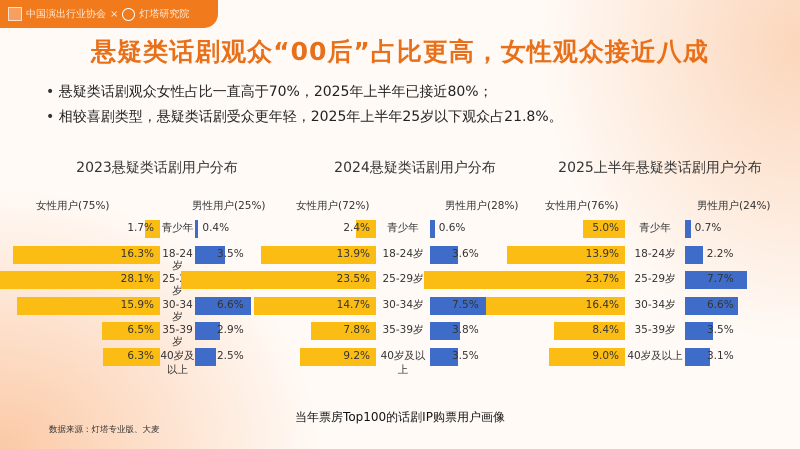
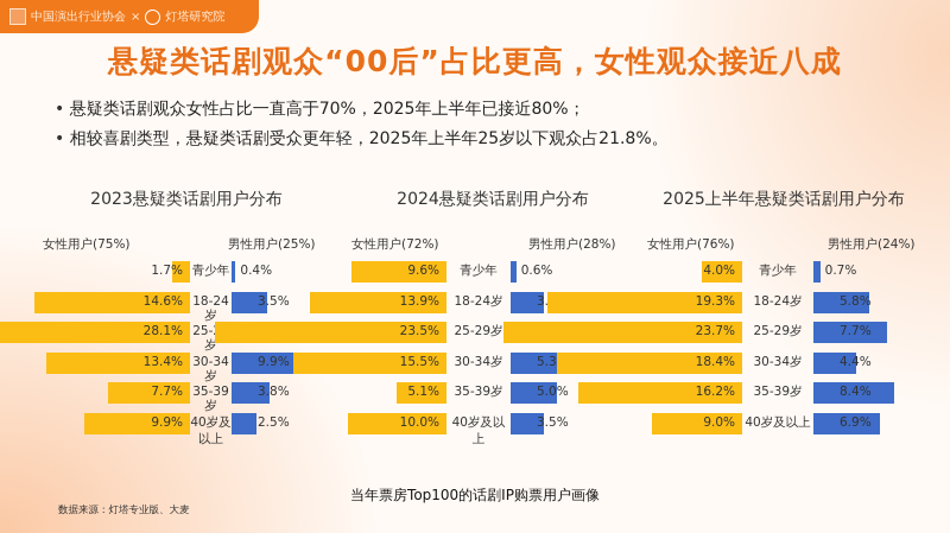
2023悬疑类话剧用户分布/女性用户(75%)/18-24岁: 16.3% -> 14.6%
2023悬疑类话剧用户分布/男性用户(25%)/25-29岁: 9.2% -> 15.8%
2023悬疑类话剧用户分布/女性用户(75%)/30-34岁: 15.9% -> 13.4%
2023悬疑类话剧用户分布/男性用户(25%)/30-34岁: 6.6% -> 9.9%
2023悬疑类话剧用户分布/女性用户(75%)/35-39岁: 6.5% -> 7.7%
2023悬疑类话剧用户分布/男性用户(25%)/35-39岁: 2.9% -> 3.8%
2023悬疑类话剧用户分布/女性用户(75%)/40岁及以上: 6.3% -> 9.9%
2024悬疑类话剧用户分布/女性用户(72%)/青少年: 2.4% -> 9.6%
2024悬疑类话剧用户分布/女性用户(72%)/30-34岁: 14.7% -> 15.5%
2024悬疑类话剧用户分布/男性用户(28%)/30-34岁: 7.5% -> 5.3%
2024悬疑类话剧用户分布/女性用户(72%)/35-39岁: 7.8% -> 5.1%
2024悬疑类话剧用户分布/男性用户(28%)/35-39岁: 3.8% -> 5.0%
2024悬疑类话剧用户分布/女性用户(72%)/40岁及以上: 9.2% -> 10.0%
2025上半年悬疑类话剧用户分布/女性用户(76%)/青少年: 5.0% -> 4.0%
2025上半年悬疑类话剧用户分布/女性用户(76%)/18-24岁: 13.9% -> 19.3%
2025上半年悬疑类话剧用户分布/男性用户(24%)/18-24岁: 2.2% -> 5.8%
2025上半年悬疑类话剧用户分布/女性用户(76%)/30-34岁: 16.4% -> 18.4%
2025上半年悬疑类话剧用户分布/男性用户(24%)/30-34岁: 6.6% -> 4.4%
2025上半年悬疑类话剧用户分布/女性用户(76%)/35-39岁: 8.4% -> 16.2%
2025上半年悬疑类话剧用户分布/男性用户(24%)/35-39岁: 3.5% -> 8.4%
2025上半年悬疑类话剧用户分布/男性用户(24%)/40岁及以上: 3.1% -> 6.9%
